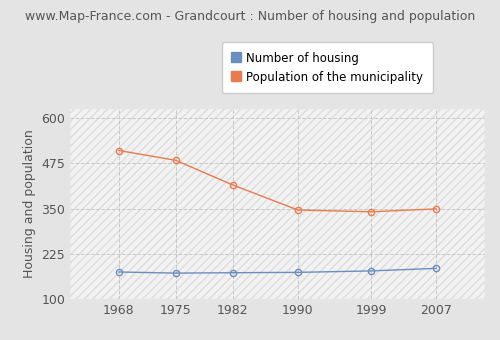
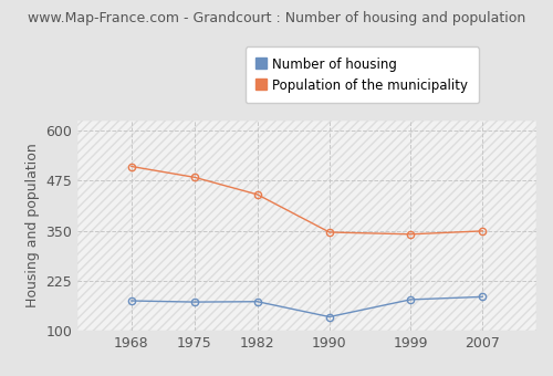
Population of the municipality/1982: 415 -> 440
Number of housing/1990: 174 -> 135
